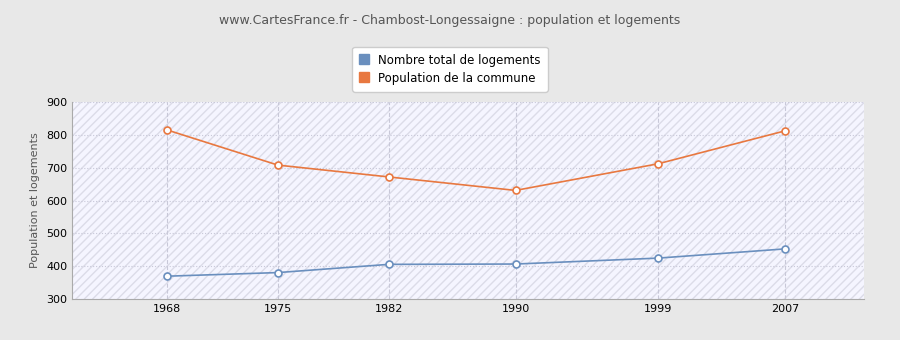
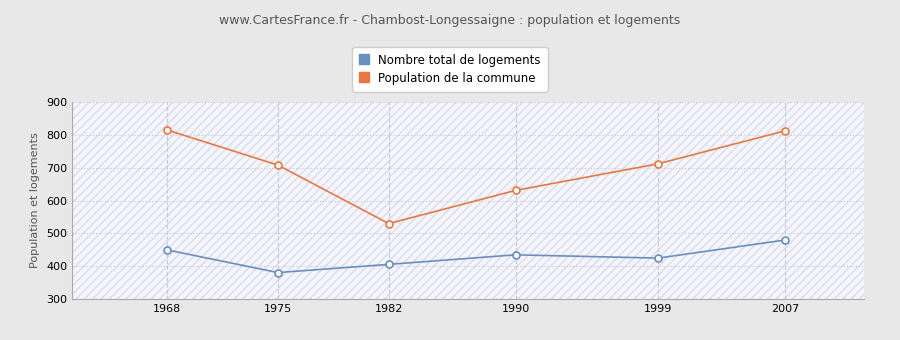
Nombre total de logements/1968: 370 -> 450
Population de la commune/1982: 672 -> 530
Nombre total de logements/1990: 407 -> 435
Nombre total de logements/2007: 453 -> 480
